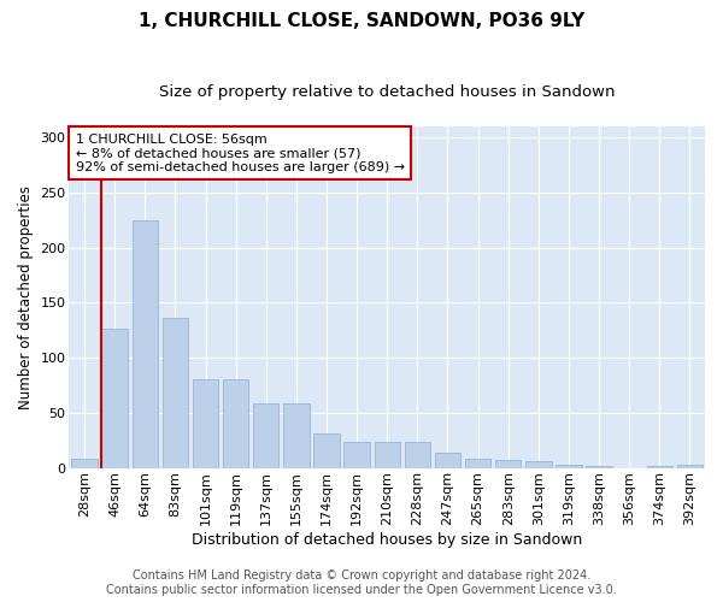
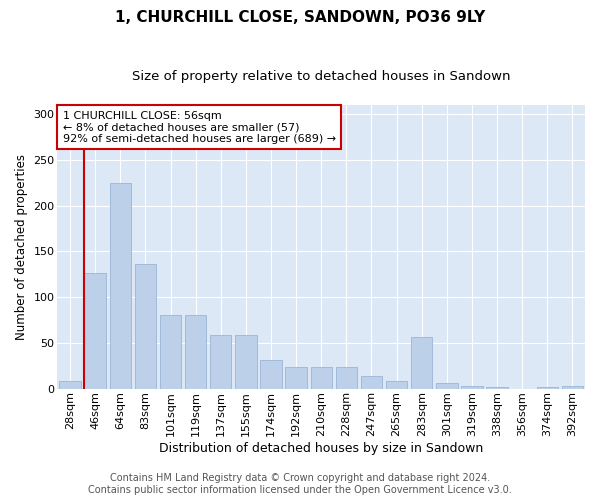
283sqm: 7 -> 56
